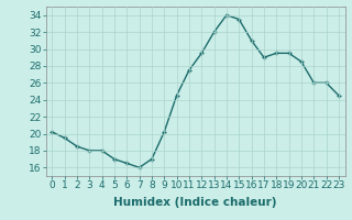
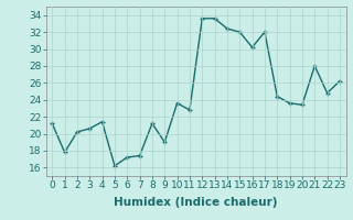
0: 20.2 -> 21.2
1: 19.5 -> 17.8
2: 18.5 -> 20.2
3: 18.0 -> 20.6
4: 18.0 -> 21.4
5: 17.0 -> 16.2
6: 16.5 -> 17.2
7: 16.0 -> 17.4
8: 17.0 -> 21.2
9: 20.2 -> 19.0
10: 24.5 -> 23.6
11: 27.5 -> 22.8
12: 29.5 -> 33.6
13: 32.0 -> 33.6
14: 34.0 -> 32.4
15: 33.5 -> 32.0
16: 31.0 -> 30.2
17: 29.0 -> 32.0
18: 29.5 -> 24.4
19: 29.5 -> 23.6
20: 28.5 -> 23.4
21: 26.0 -> 28.0
22: 26.0 -> 24.8
23: 24.5 -> 26.2
